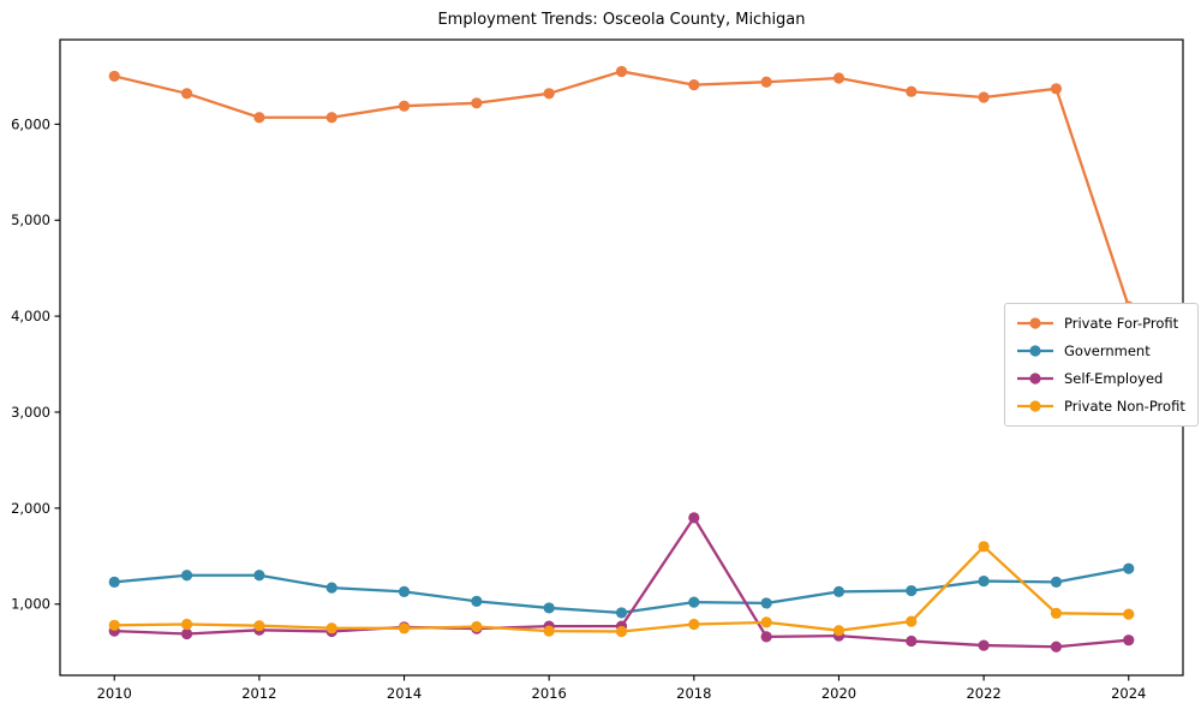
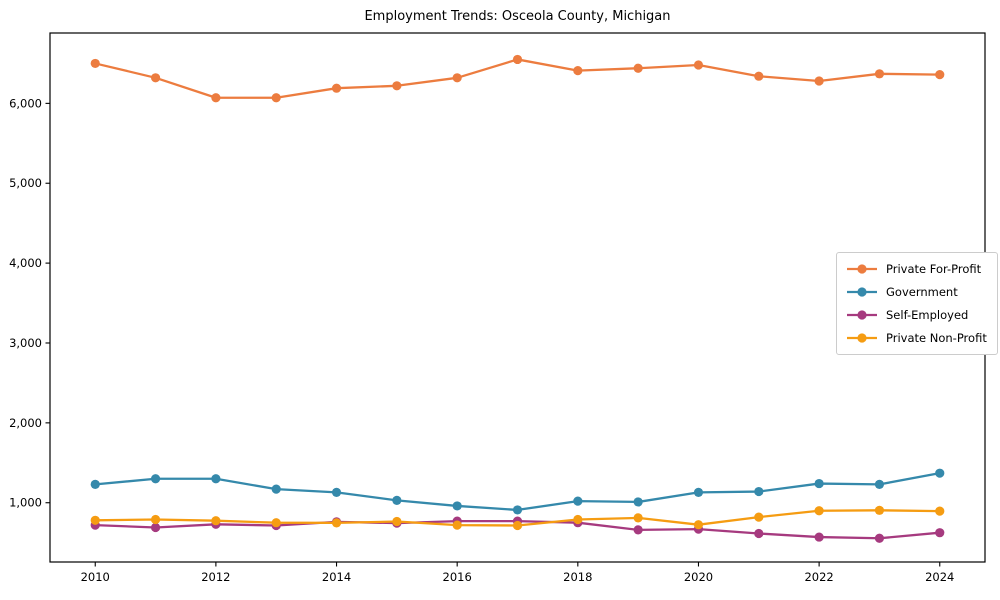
Self-Employed/2018: 1900 -> 800
Private Non-Profit/2022: 1600 -> 900
Private For-Profit/2024: 4100 -> 6400
